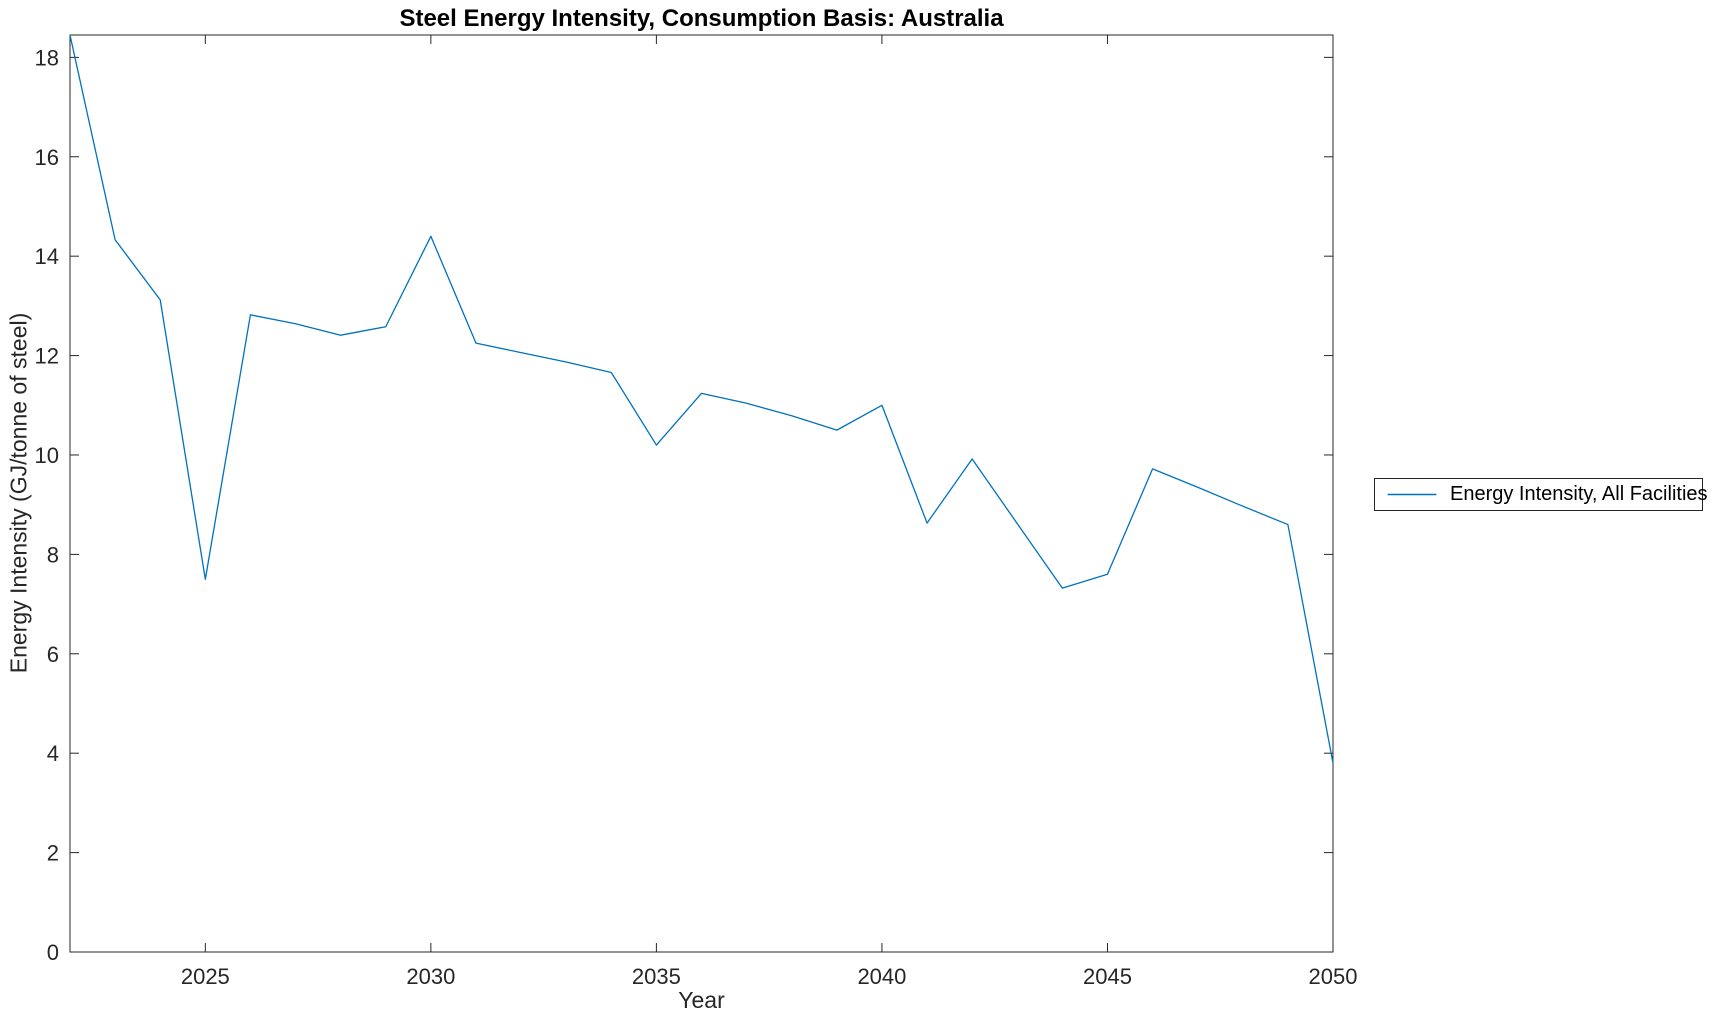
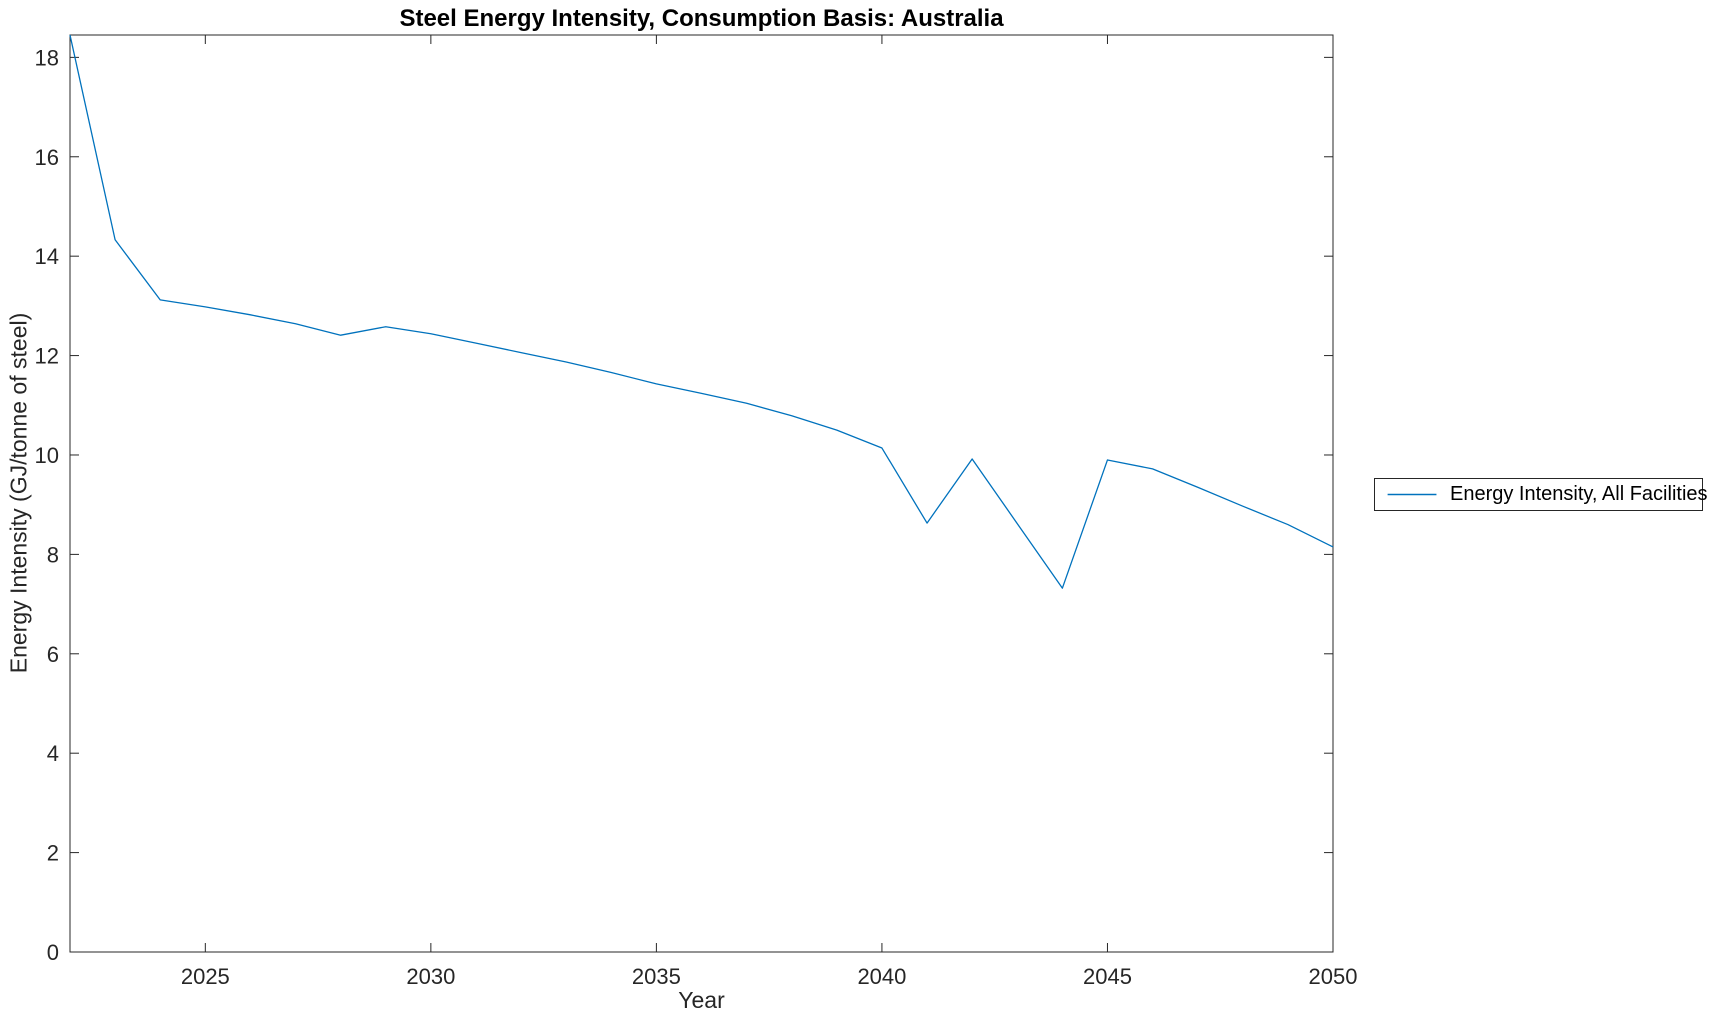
2025: 7.5 -> 13.0
2030: 14.4 -> 12.4
2035: 10.2 -> 11.4
2040: 11.0 -> 10.1
2045: 7.6 -> 9.9
2050: 3.8 -> 8.2
